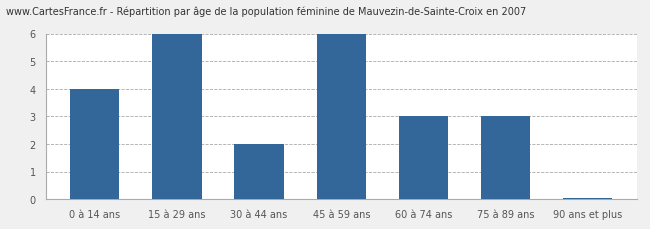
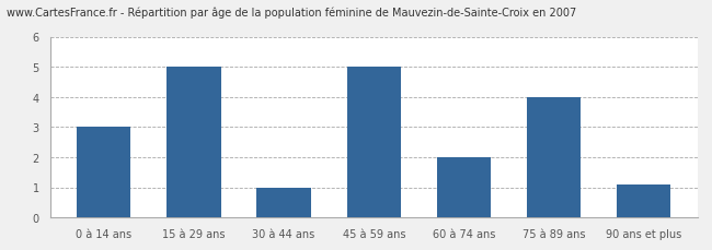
0 à 14 ans: 4.00 -> 3.00
15 à 29 ans: 6.00 -> 5.00
30 à 44 ans: 2.00 -> 1.00
45 à 59 ans: 6.00 -> 5.00
60 à 74 ans: 3.00 -> 2.00
75 à 89 ans: 3.00 -> 4.00
90 ans et plus: 0.05 -> 1.10
